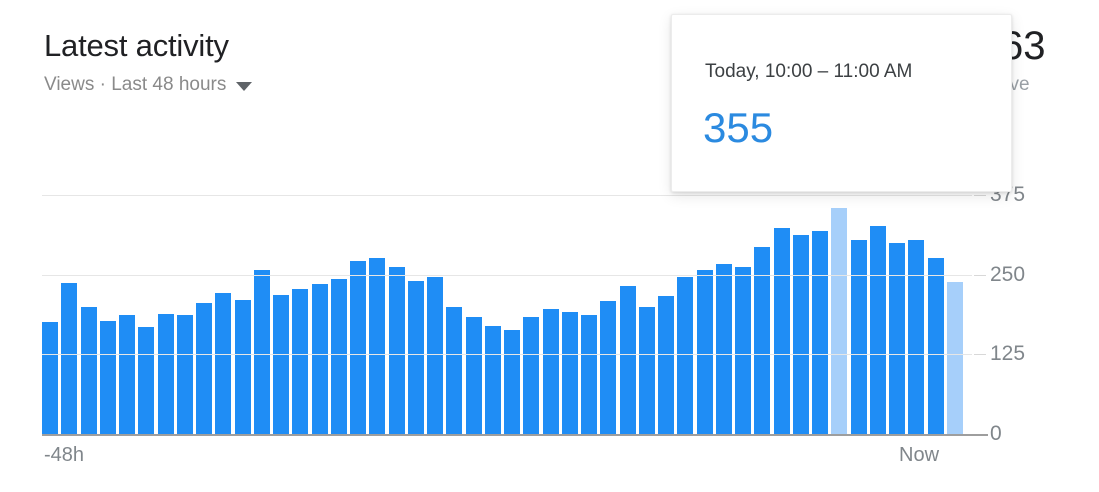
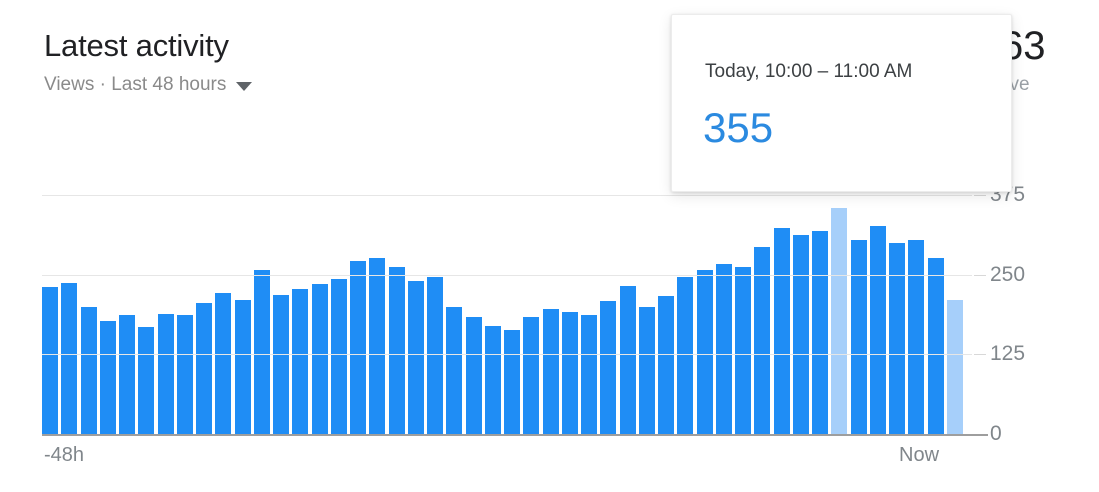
-48h: 180 -> 230
Now: 240 -> 210
